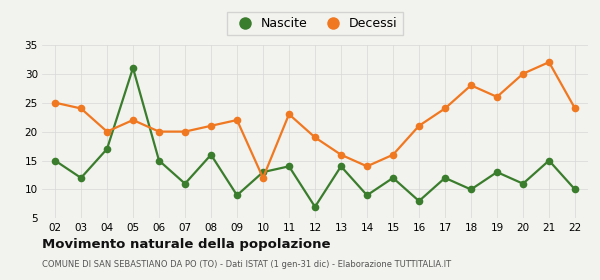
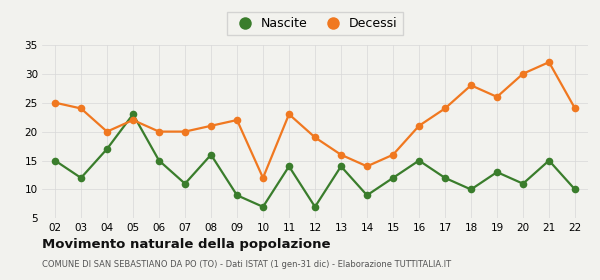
Nascite/05: 31 -> 23
Nascite/10: 13 -> 7
Nascite/16: 8 -> 15
